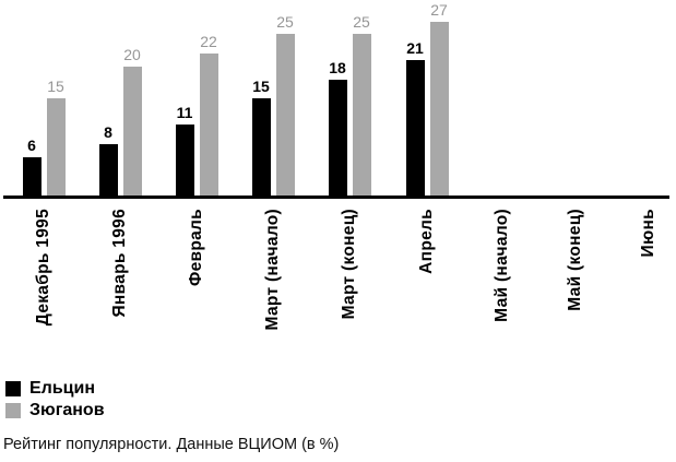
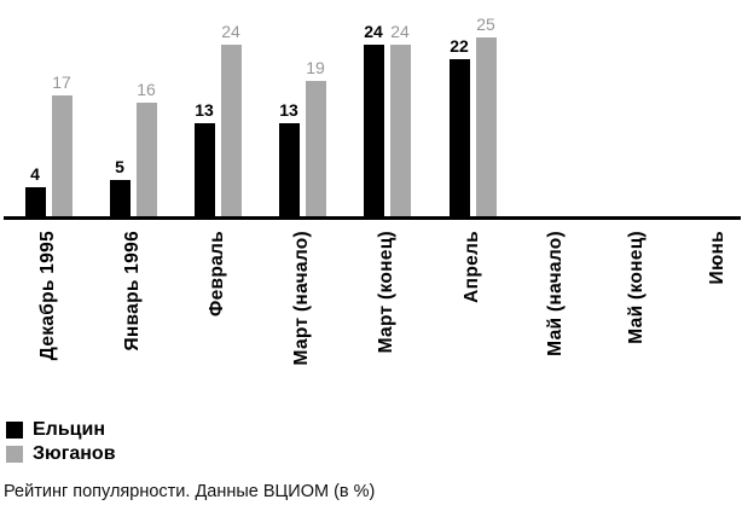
Ельцин/Декабрь 1995: 6 -> 4
Зюганов/Декабрь 1995: 15 -> 17
Ельцин/Январь 1996: 8 -> 5
Зюганов/Январь 1996: 20 -> 16
Ельцин/Февраль: 11 -> 13
Зюганов/Февраль: 22 -> 24
Ельцин/Март (начало): 15 -> 13
Зюганов/Март (начало): 25 -> 19
Ельцин/Март (конец): 18 -> 24
Зюганов/Март (конец): 25 -> 24
Ельцин/Апрель: 21 -> 22
Зюганов/Апрель: 27 -> 25
